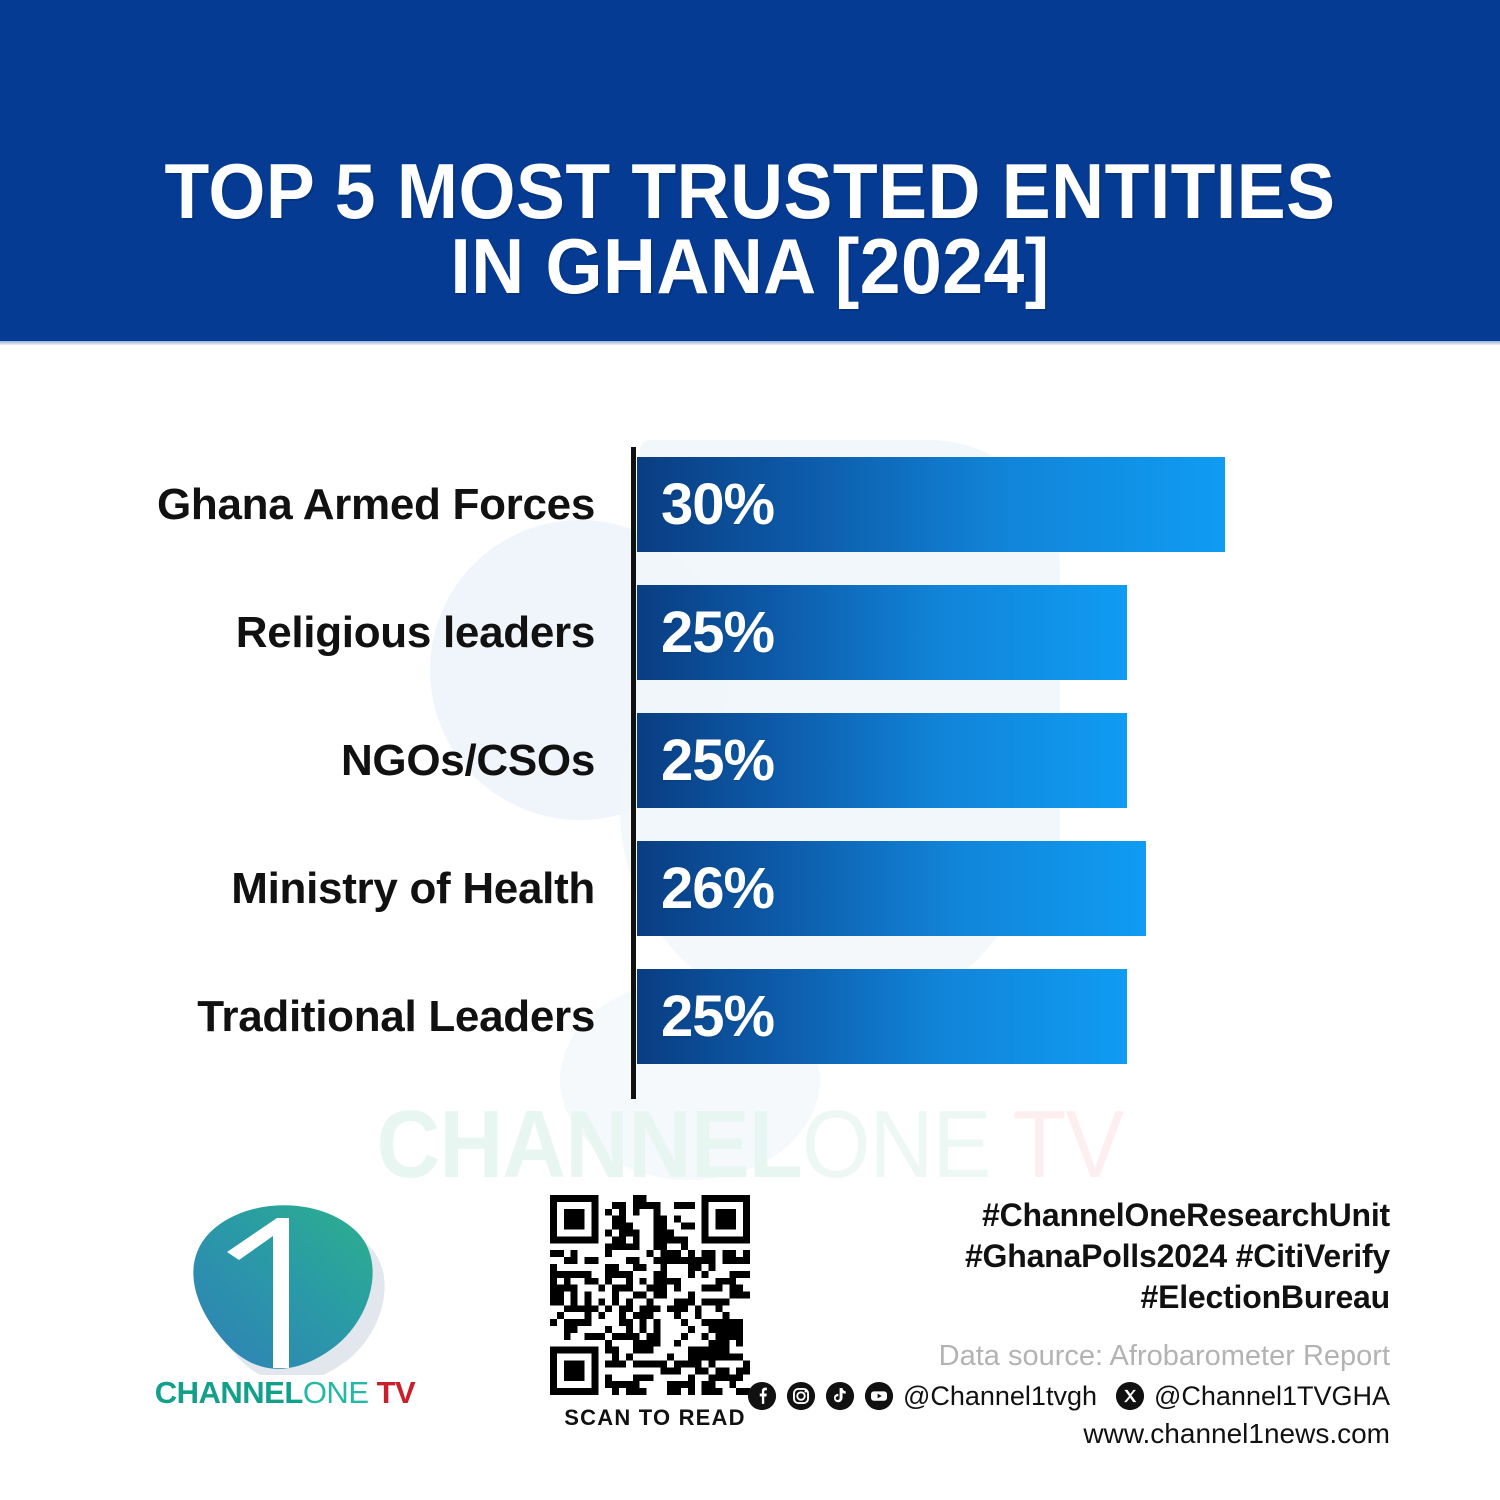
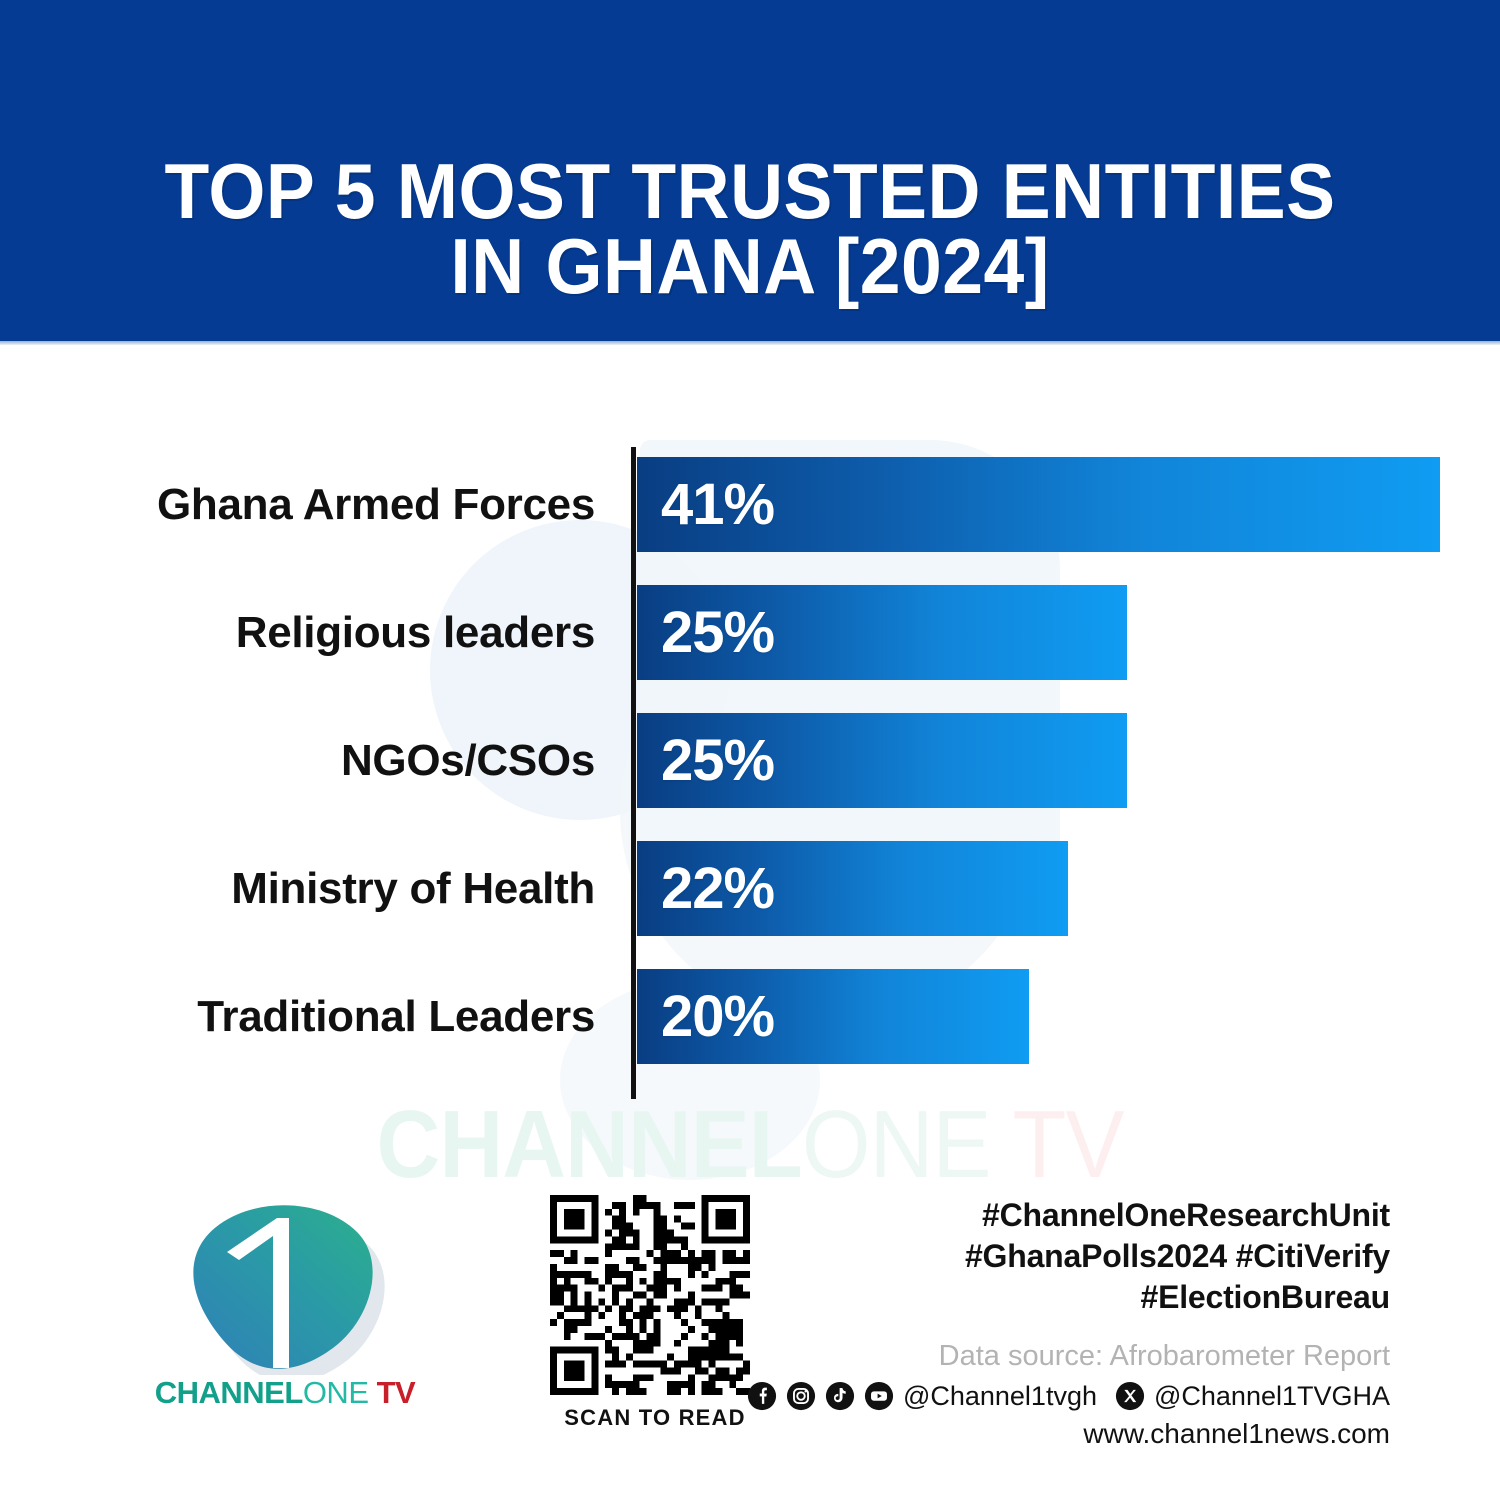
Ghana Armed Forces: 30% -> 41%
Ministry of Health: 26% -> 22%
Traditional Leaders: 25% -> 20%
